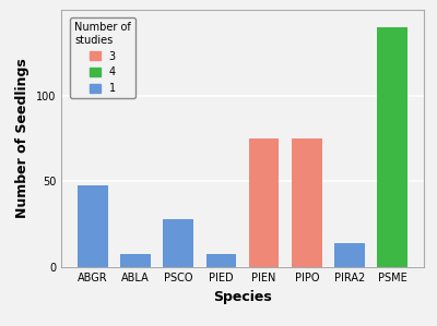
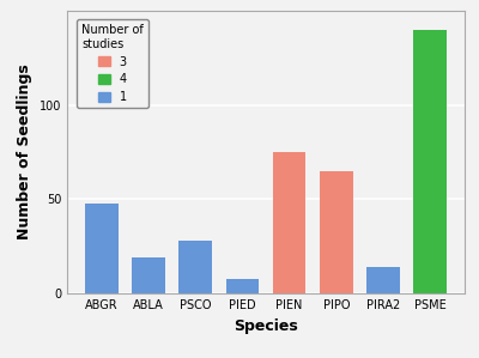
ABLA: 8 -> 19
PIPO: 75 -> 65
